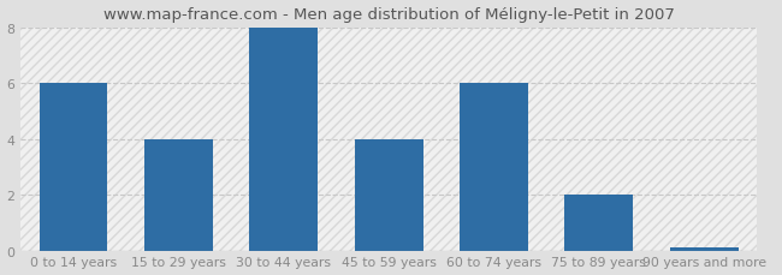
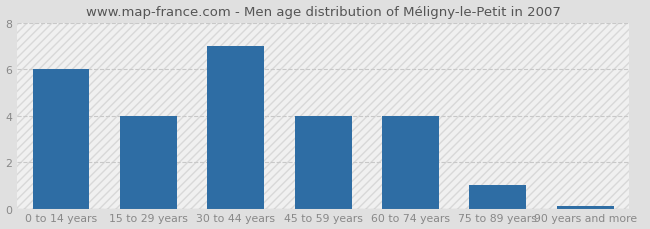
30 to 44 years: 8.00 -> 7.00
60 to 74 years: 6.00 -> 4.00
75 to 89 years: 2.00 -> 1.00
